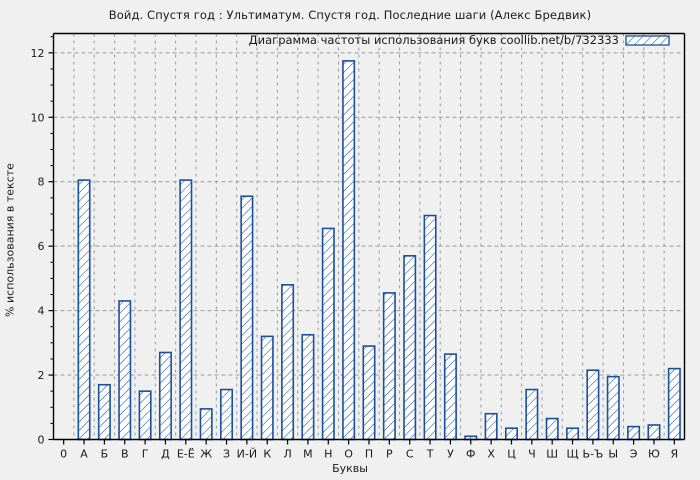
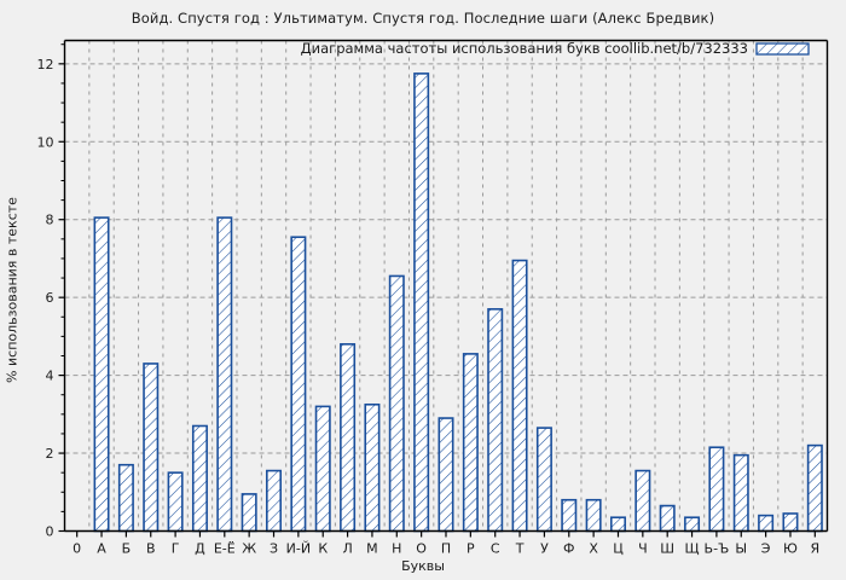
Ф: 0.1 -> 0.8
